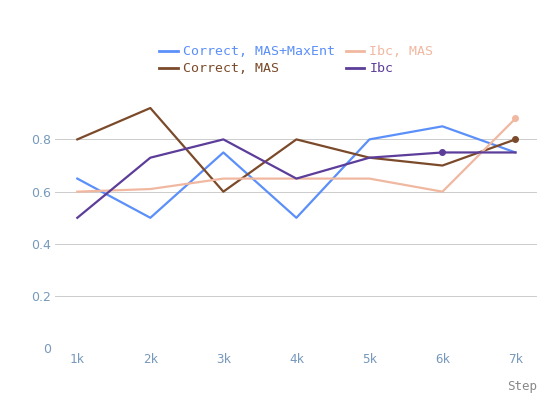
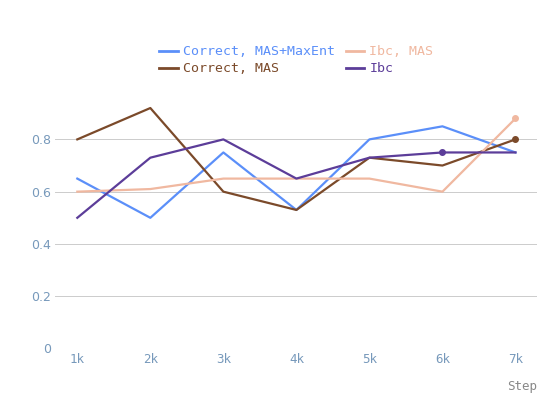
Correct, MAS+MaxEnt/4k: 0.50 -> 0.53
Correct, MAS/4k: 0.80 -> 0.53
